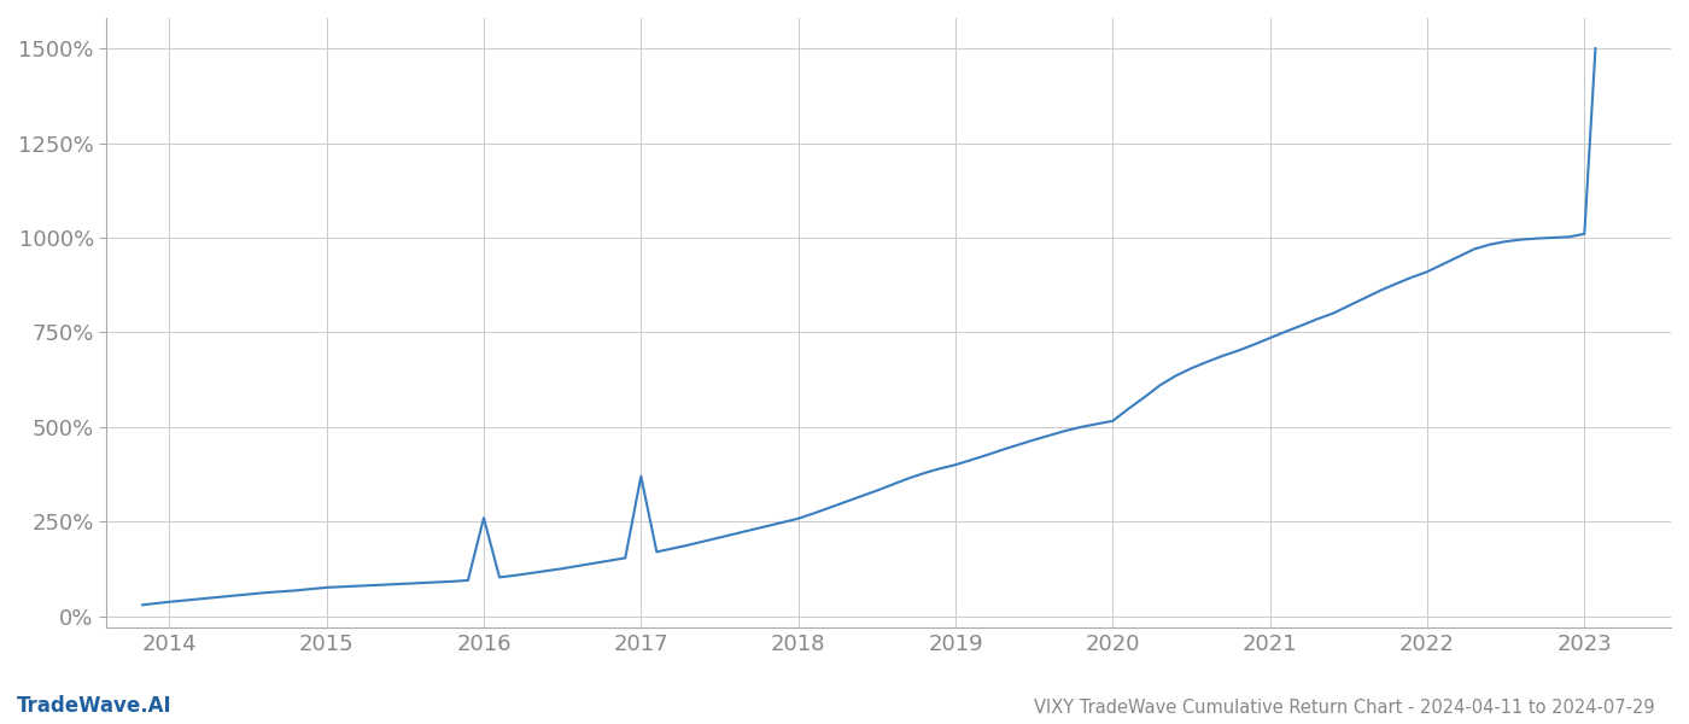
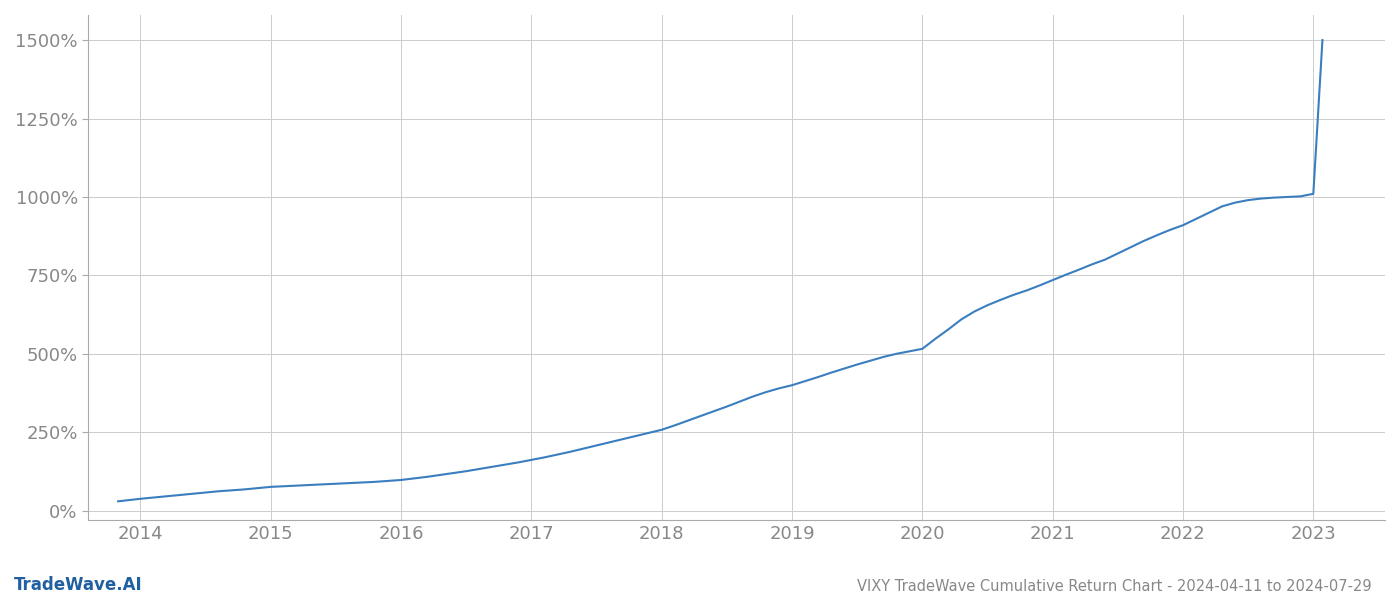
2016: 260% -> 98%
2017: 370% -> 162%
